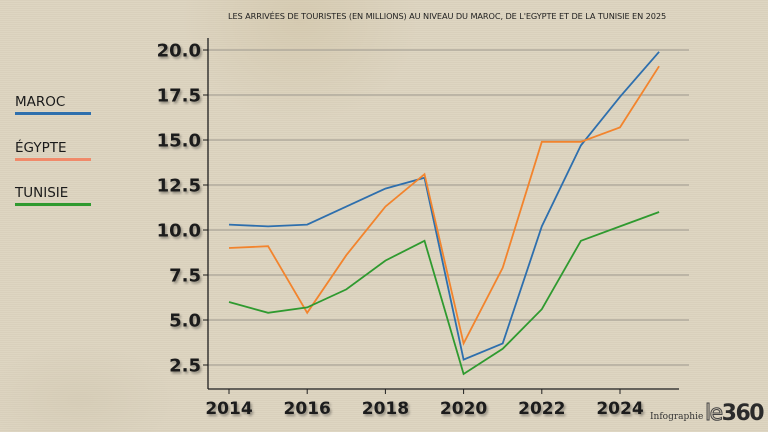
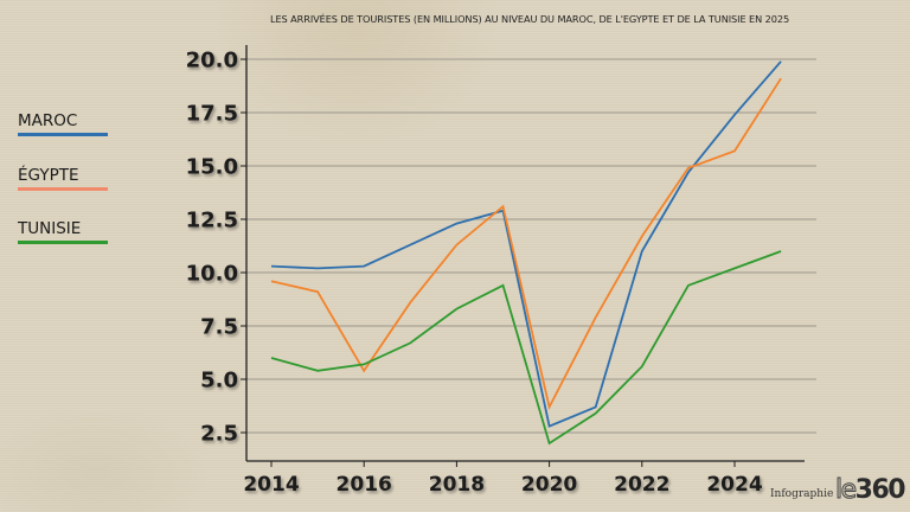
ÉGYPTE/2014: 9.0 -> 9.6
MAROC/2022: 10.2 -> 11.0
ÉGYPTE/2022: 14.9 -> 11.7
